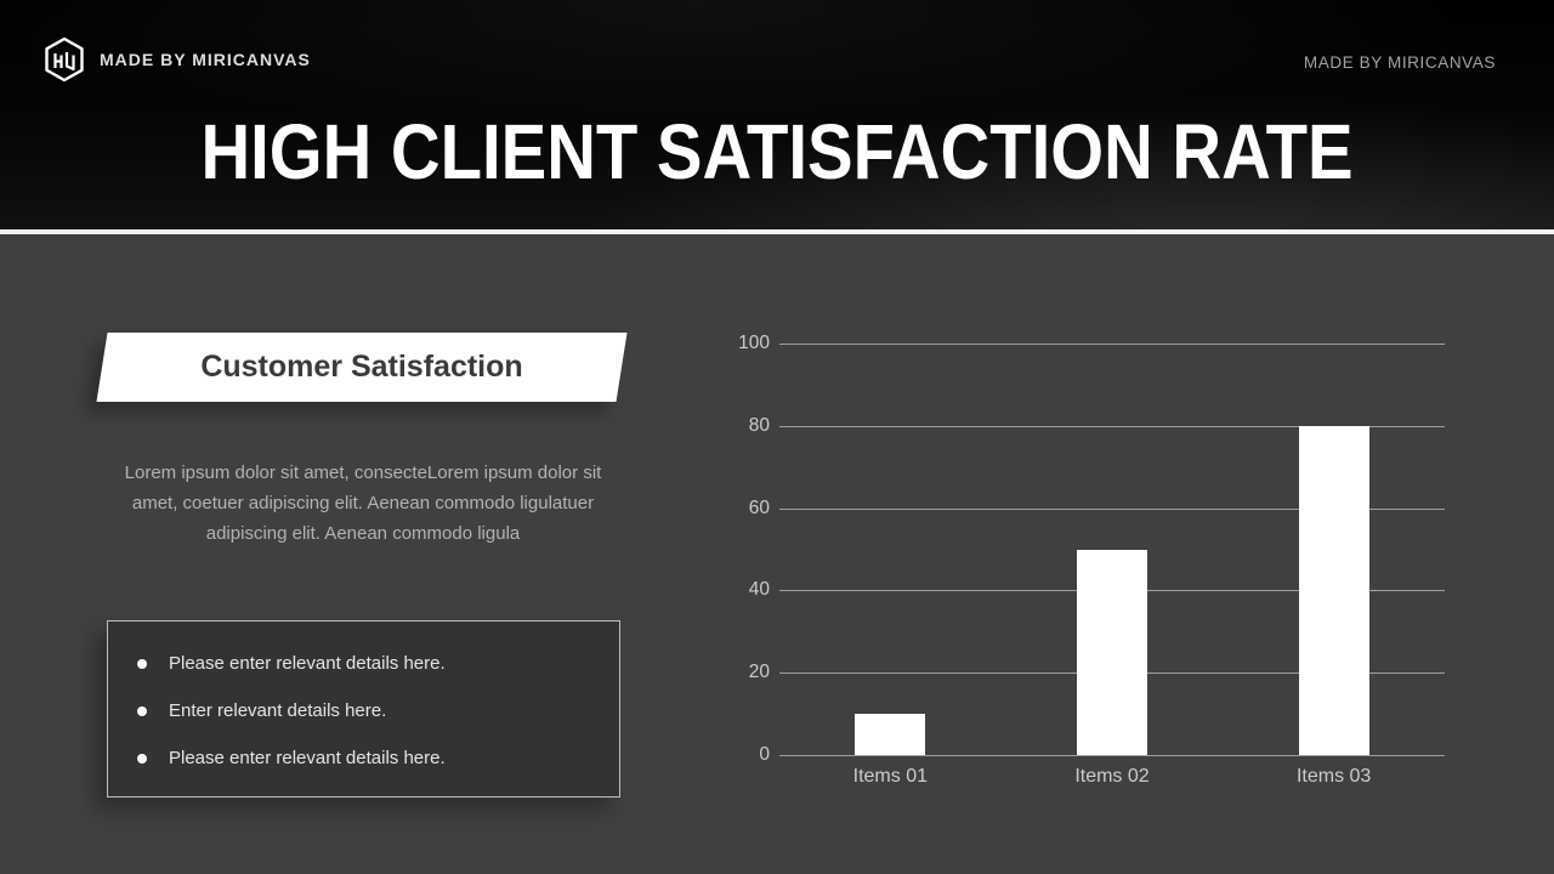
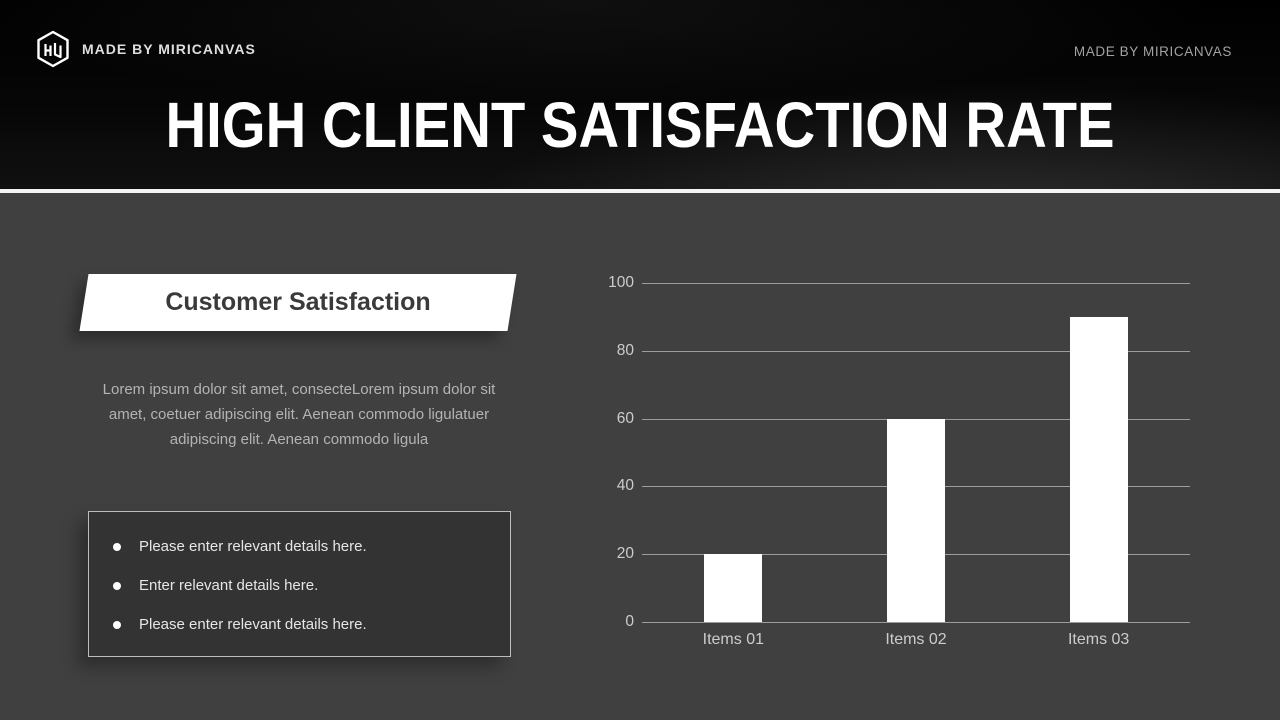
Items 01: 10 -> 20
Items 02: 50 -> 60
Items 03: 80 -> 90
